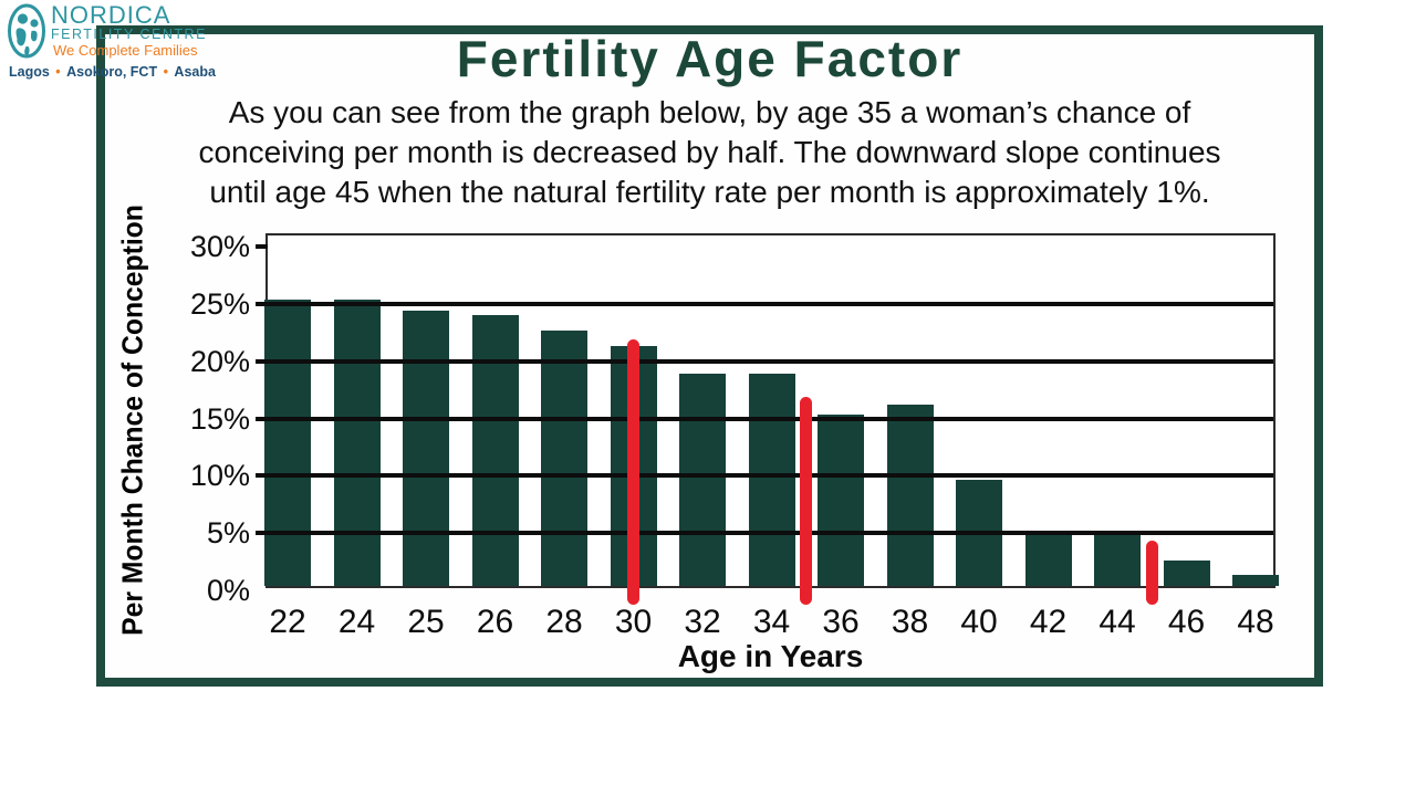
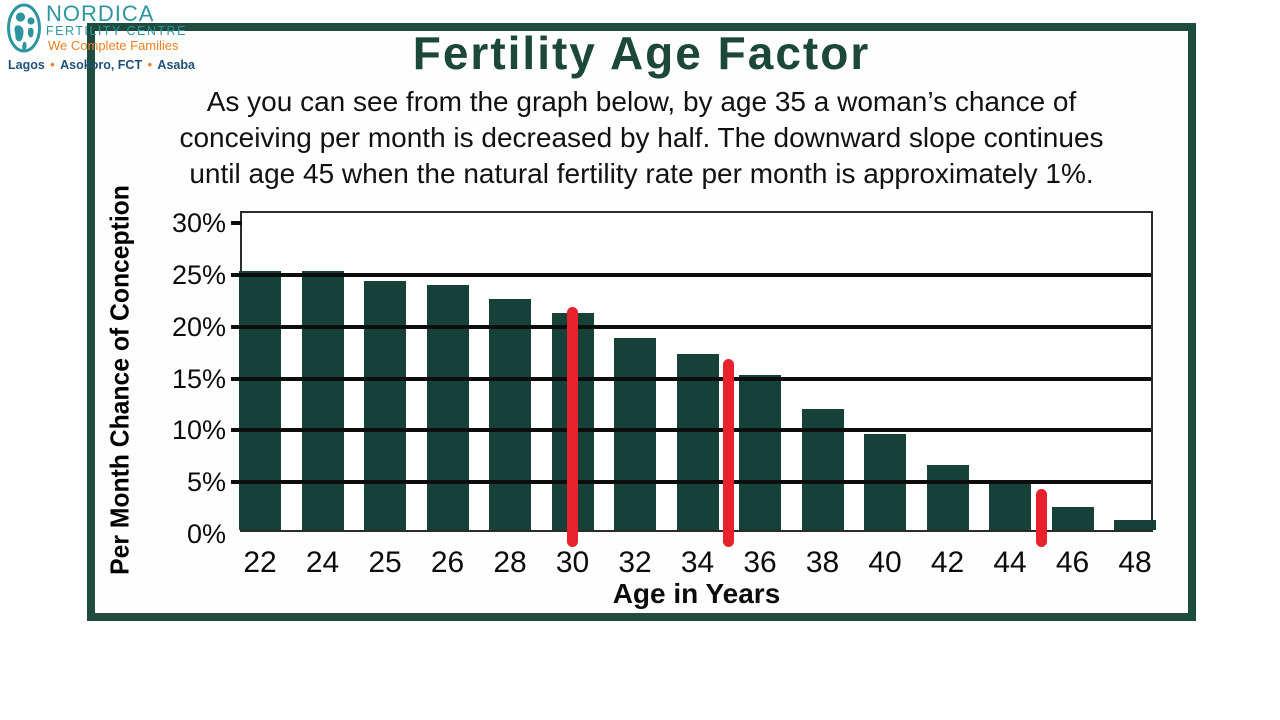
34: 18.5% -> 17.0%
38: 15.8% -> 11.7%
42: 4.8% -> 6.3%
